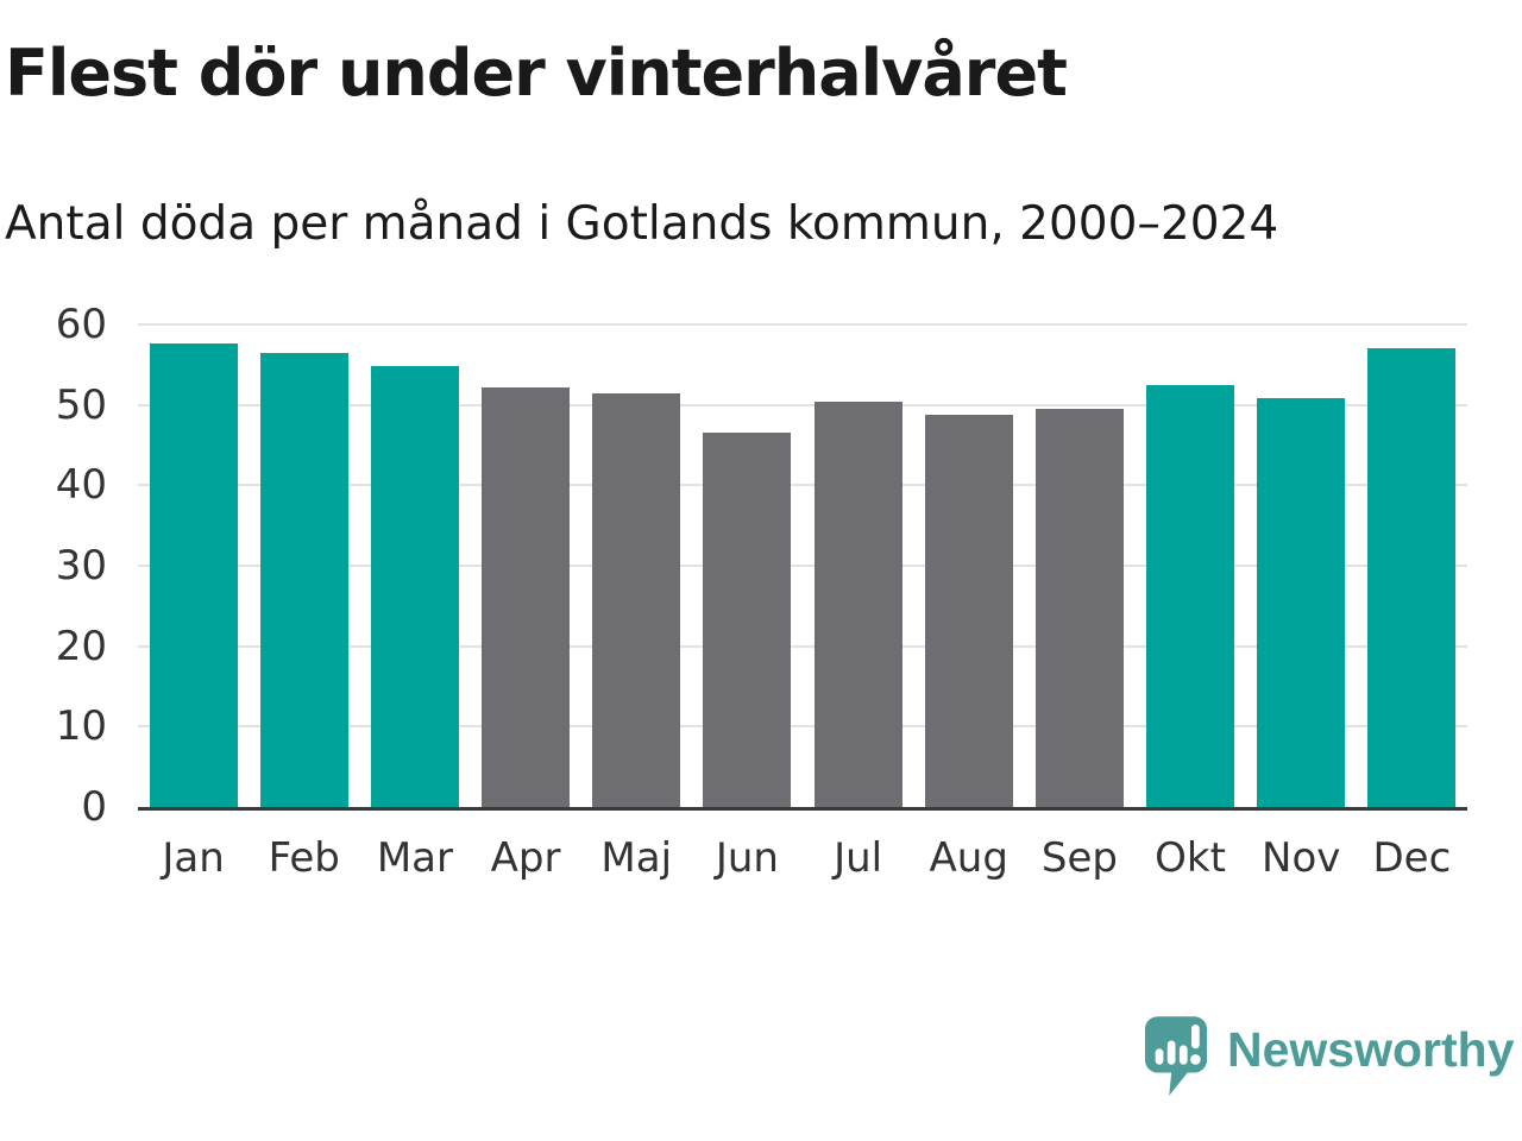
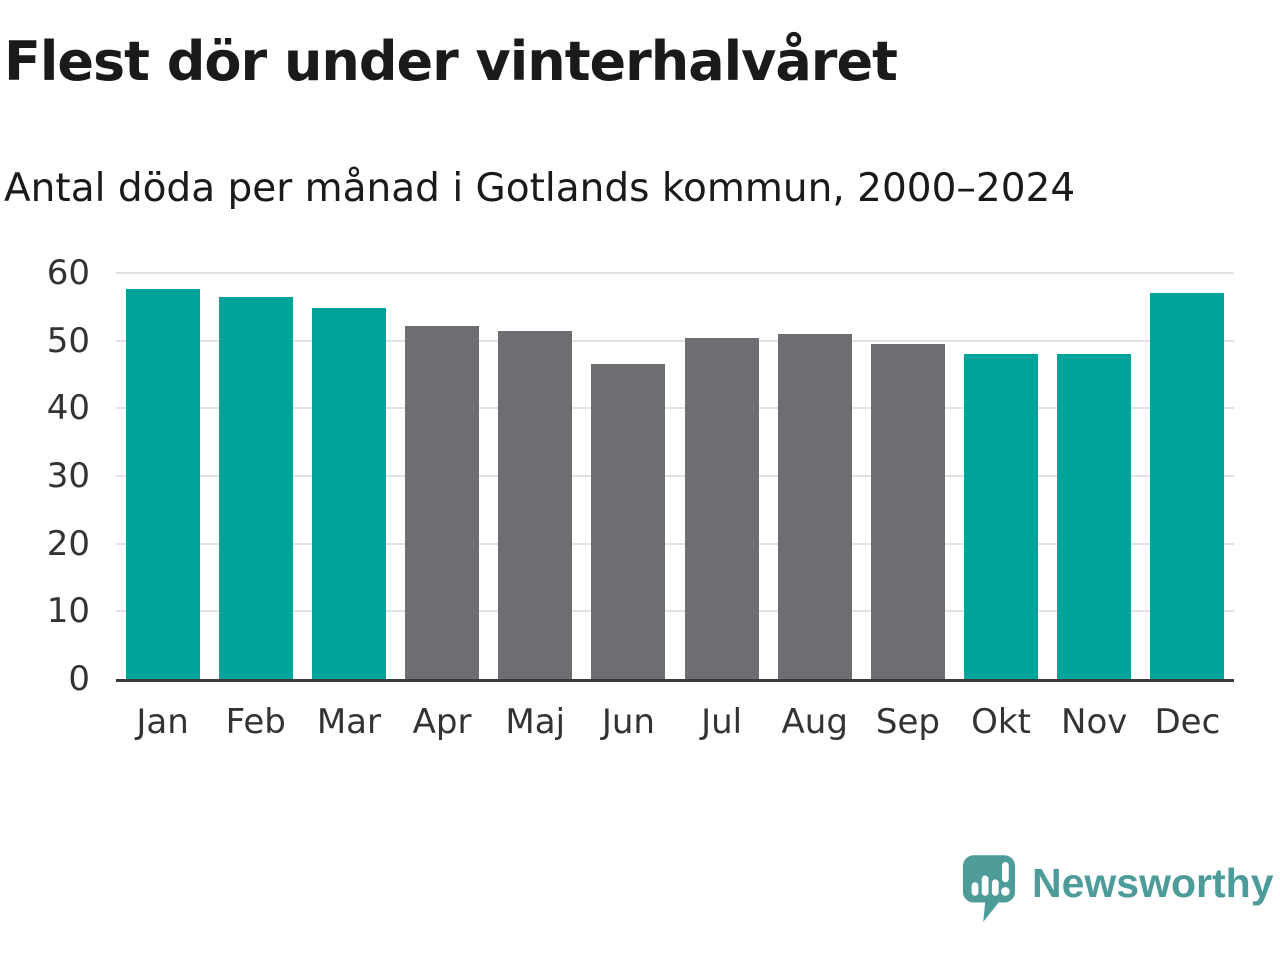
Aug: 49 -> 51
Okt: 52 -> 48
Nov: 51 -> 48
